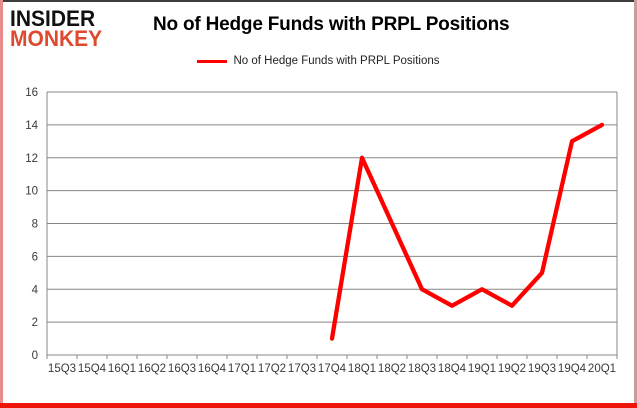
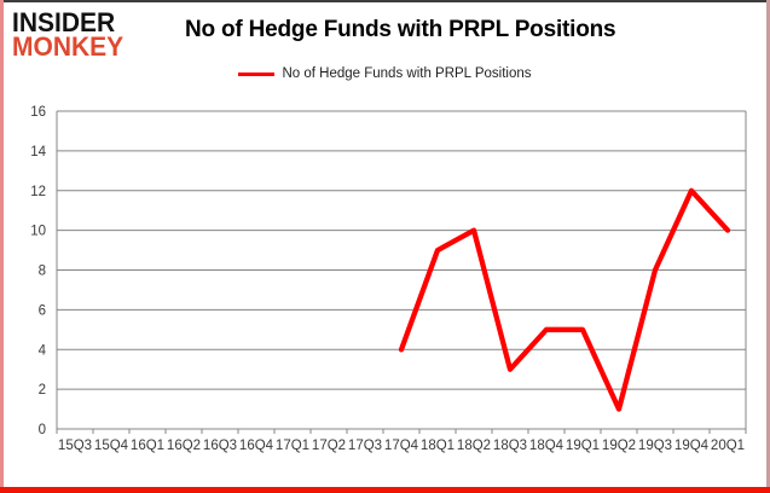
17Q4: 1 -> 4
18Q1: 12 -> 9
18Q2: 8 -> 10
18Q3: 4 -> 3
18Q4: 3 -> 5
19Q1: 4 -> 5
19Q2: 3 -> 1
19Q3: 5 -> 8
19Q4: 13 -> 12
20Q1: 14 -> 10
